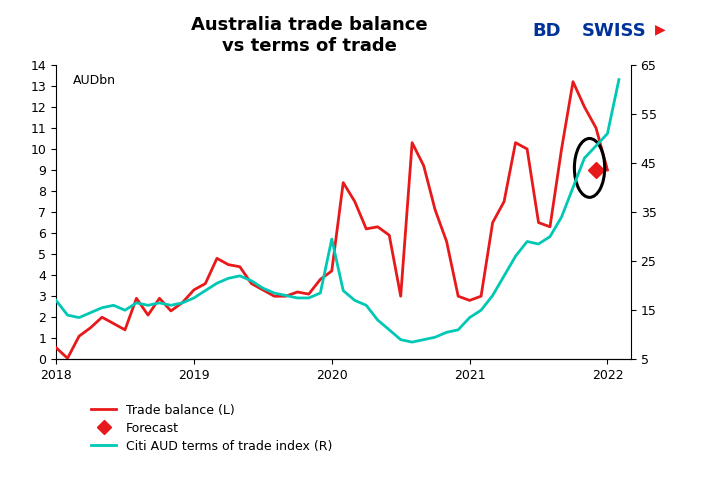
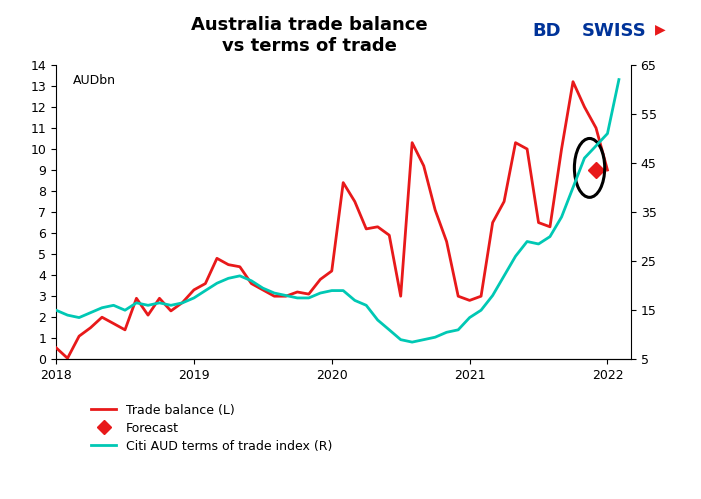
Citi AUD terms of trade index (R)/2018: 17.0 -> 15.0
Citi AUD terms of trade index (R)/2020: 29.5 -> 19.0
